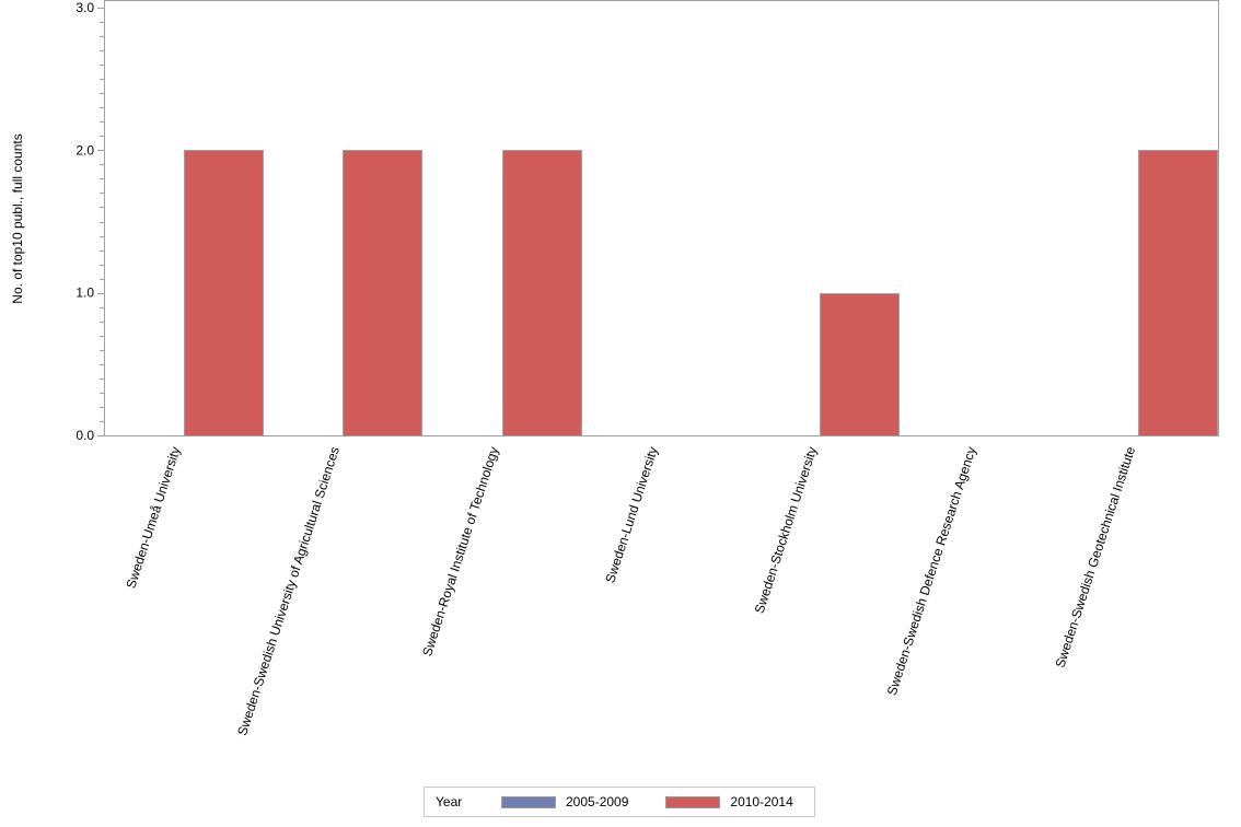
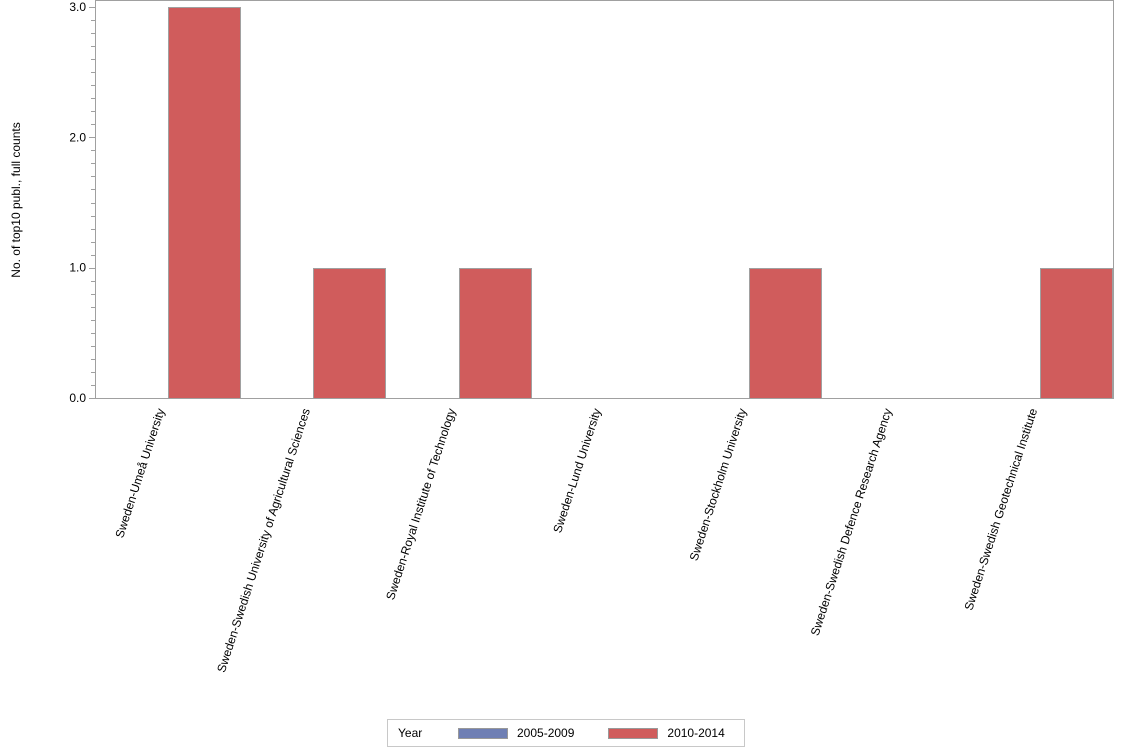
2010-2014/Sweden-Umeå University: 2 -> 3
2010-2014/Sweden-Swedish University of Agricultural Sciences: 2 -> 1
2010-2014/Sweden-Royal Institute of Technology: 2 -> 1
2010-2014/Sweden-Swedish Geotechnical Institute: 2 -> 1
